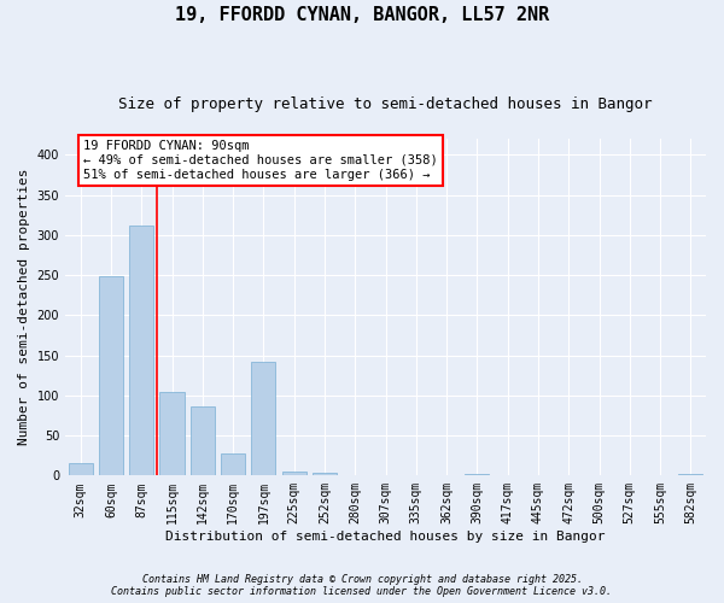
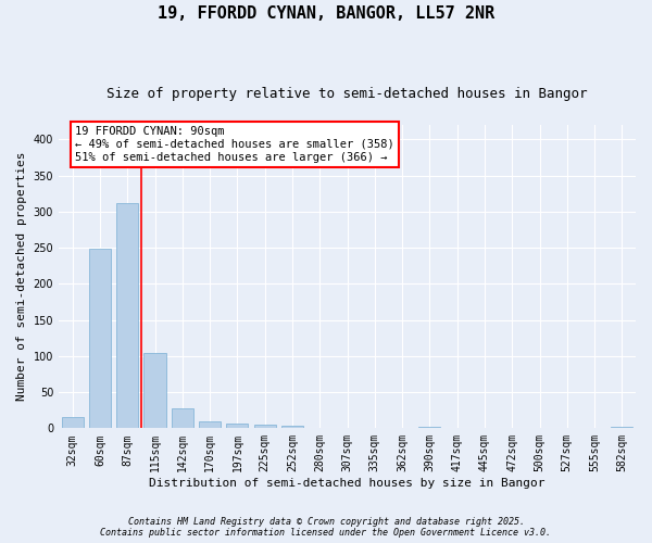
142sqm: 86 -> 27
170sqm: 28 -> 10
197sqm: 142 -> 7
